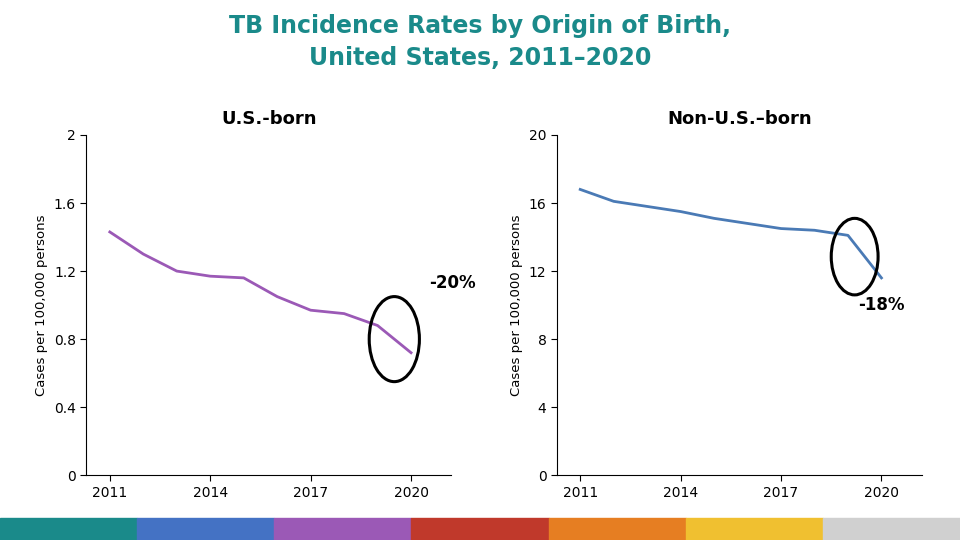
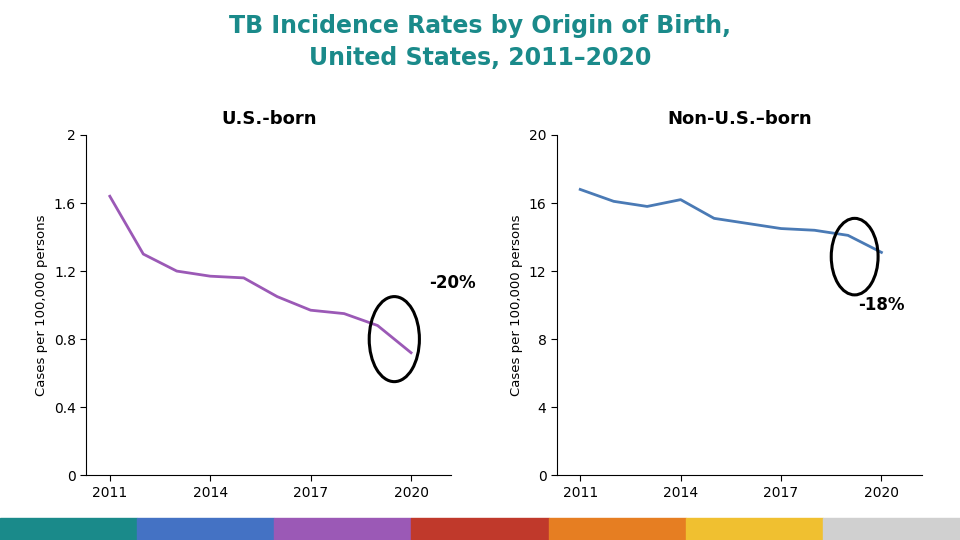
U.S.-born/2011: 1.43 -> 1.64
Non-U.S.–born/2014: 15.5 -> 16.2
Non-U.S.–born/2020: 11.6 -> 13.1
